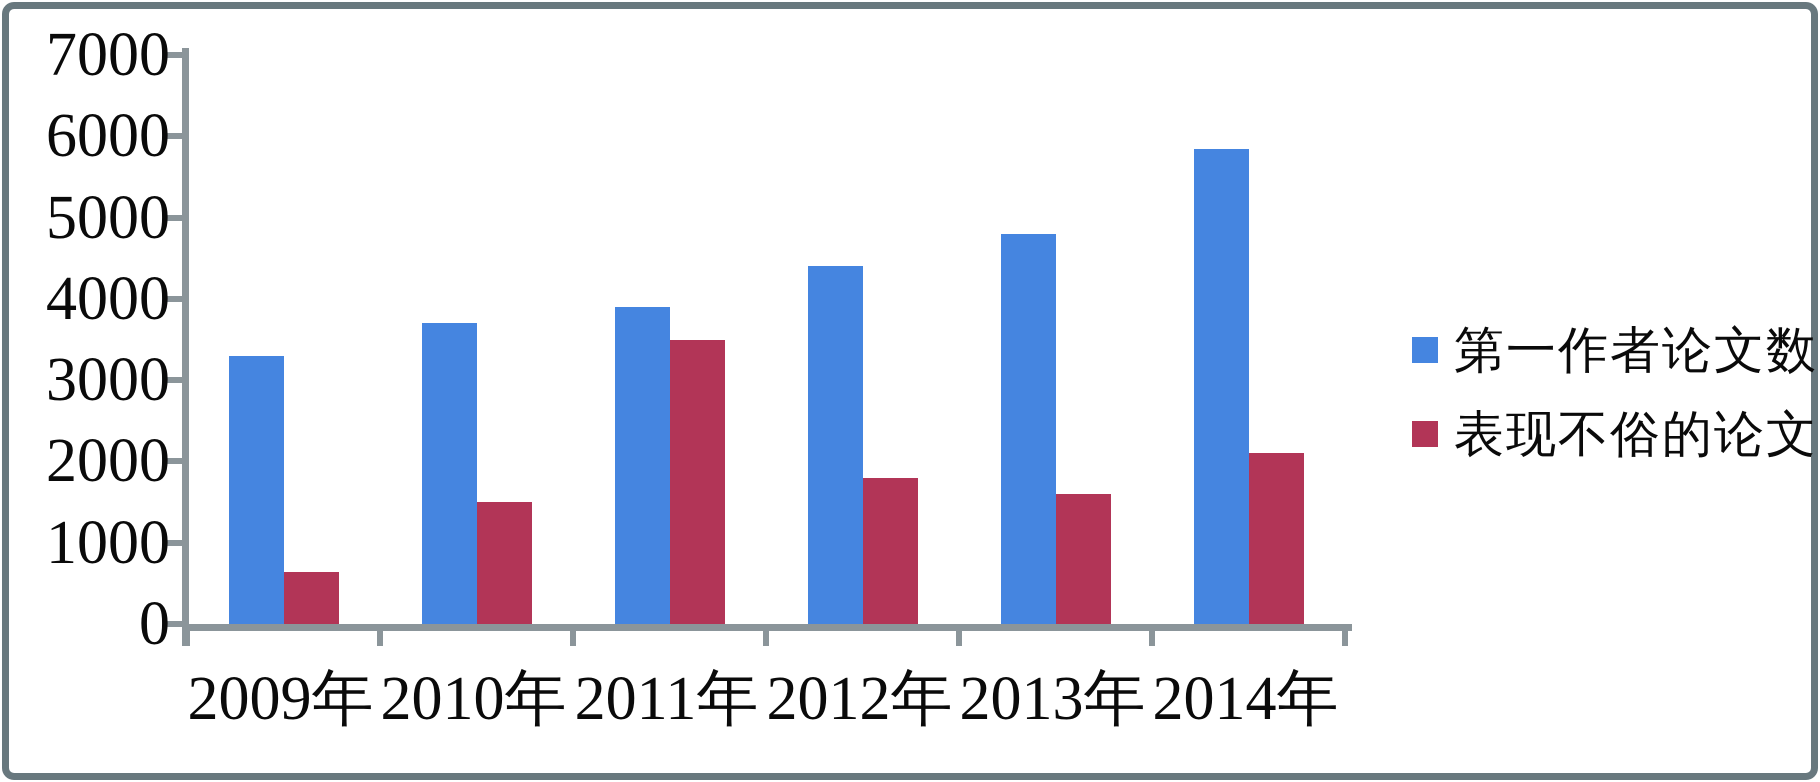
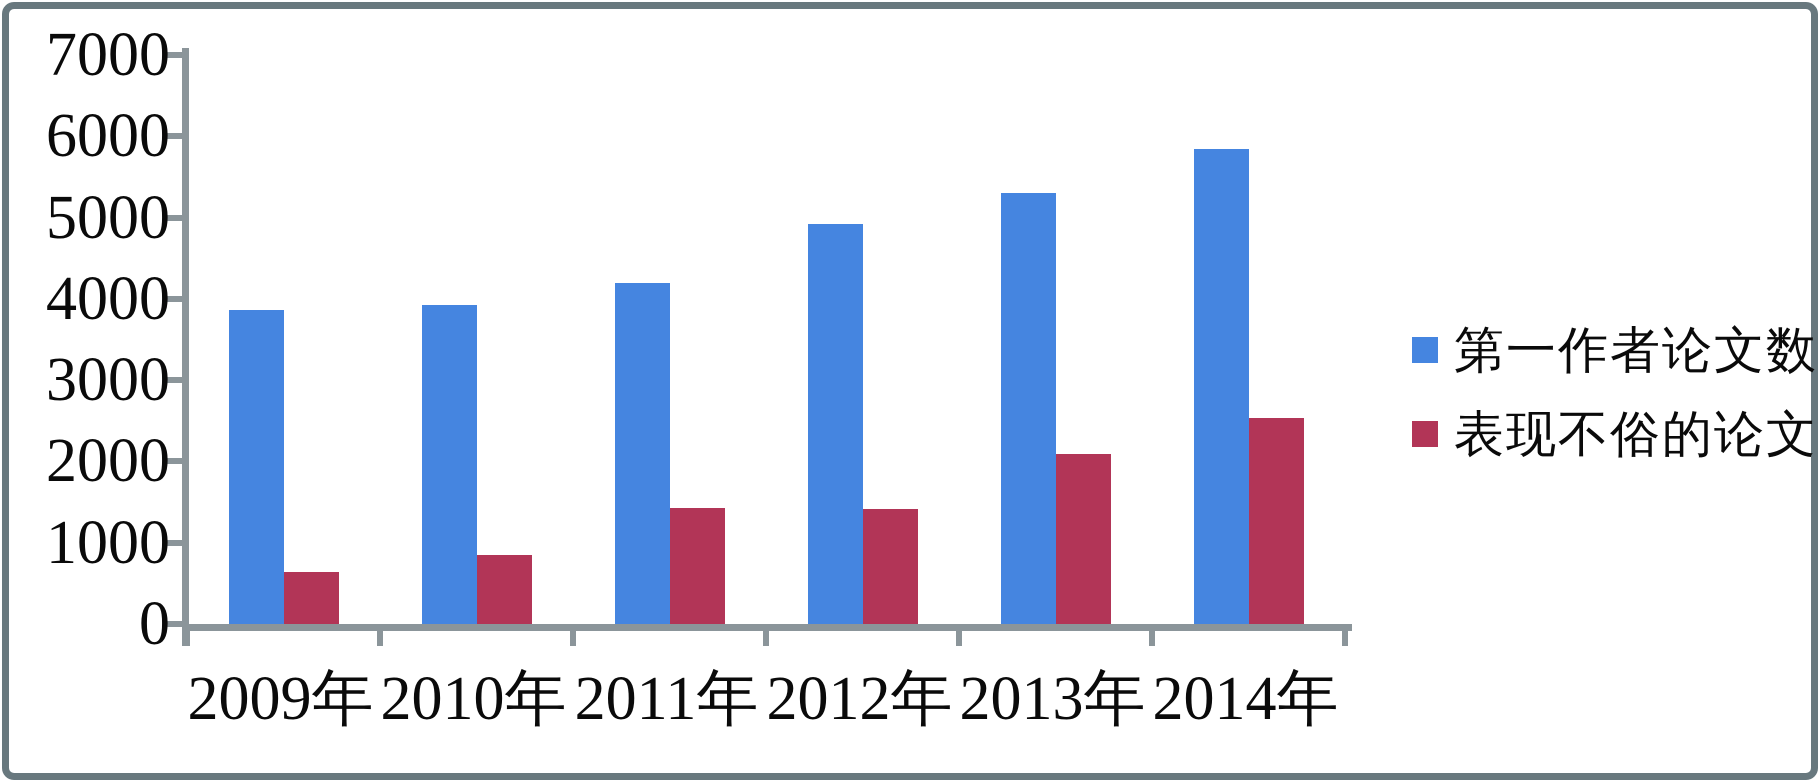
第一作者论文数/2009年: 3300 -> 3900
第一作者论文数/2010年: 3700 -> 3900
表现不俗的论文/2010年: 1500 -> 800
第一作者论文数/2011年: 3900 -> 4200
表现不俗的论文/2011年: 3500 -> 1400
第一作者论文数/2012年: 4400 -> 4900
表现不俗的论文/2012年: 1800 -> 1400
第一作者论文数/2013年: 4800 -> 5300
表现不俗的论文/2013年: 1600 -> 2100
表现不俗的论文/2014年: 2100 -> 2500
